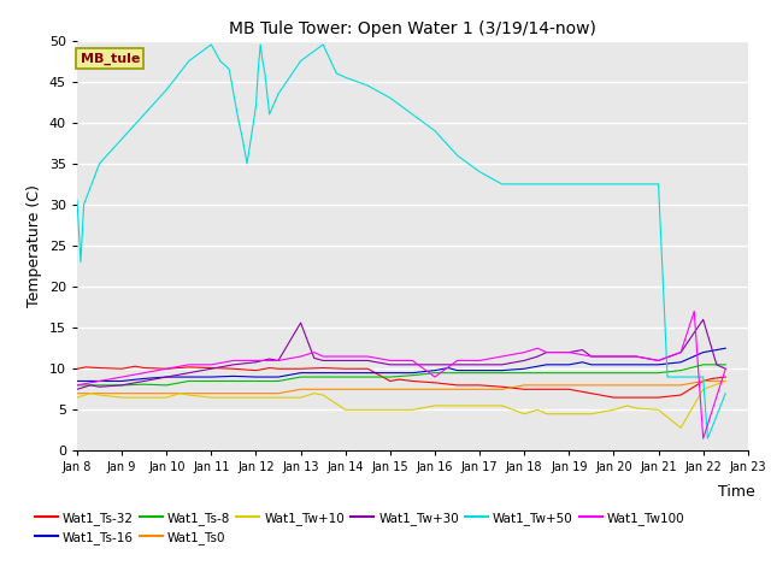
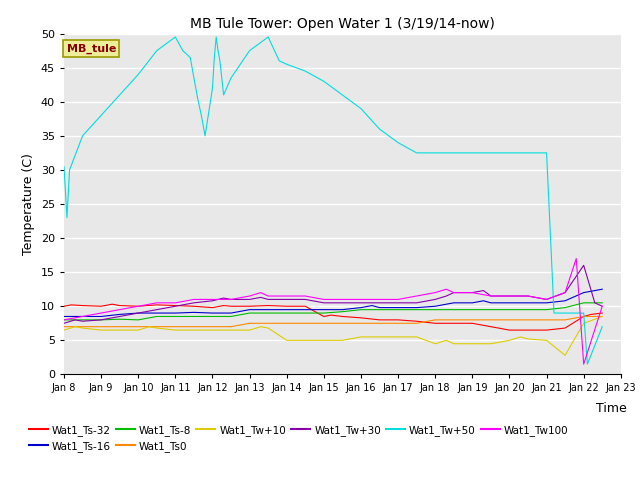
Wat1_Tw+30/Jan 13: 15.6 -> 11.0
Wat1_Tw100/Jan 16: 9.0 -> 11.0
